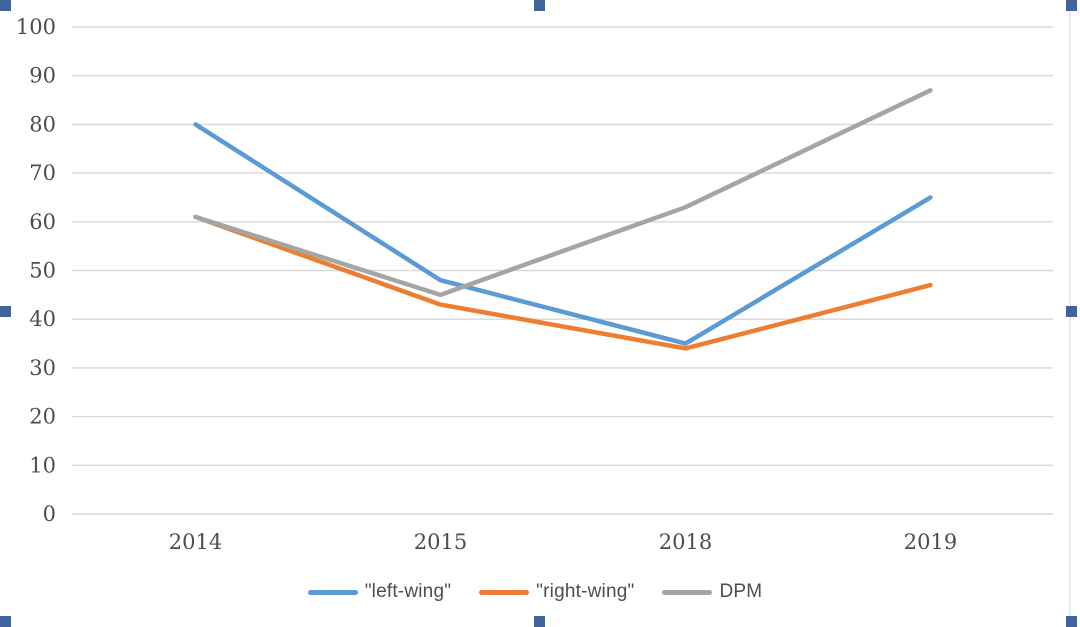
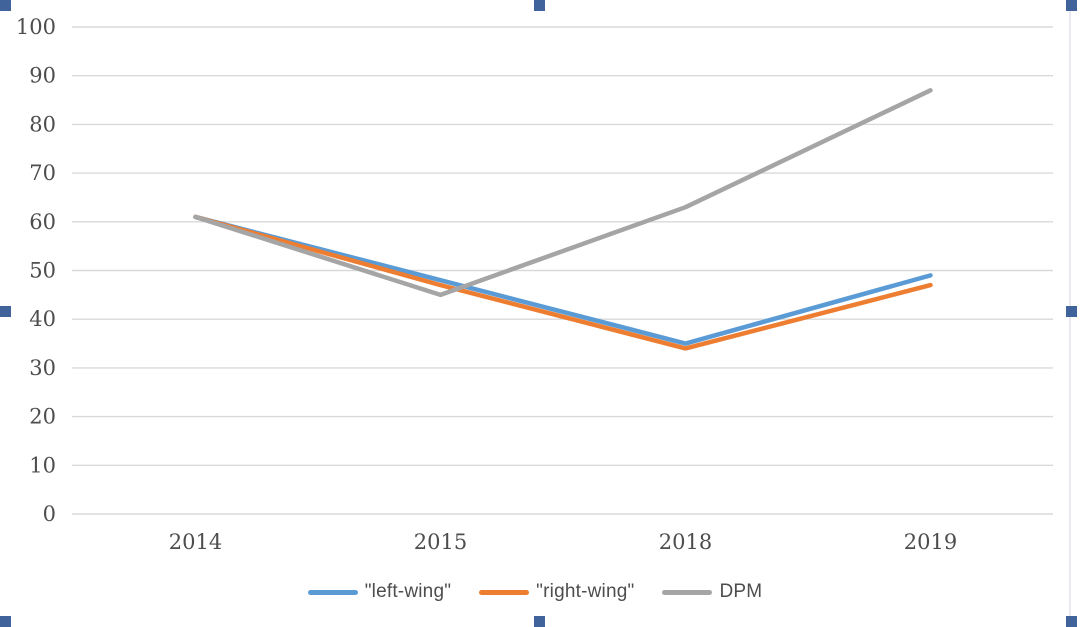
"left-wing"/2014: 80 -> 61
"right-wing"/2015: 43 -> 47
"left-wing"/2019: 65 -> 49
